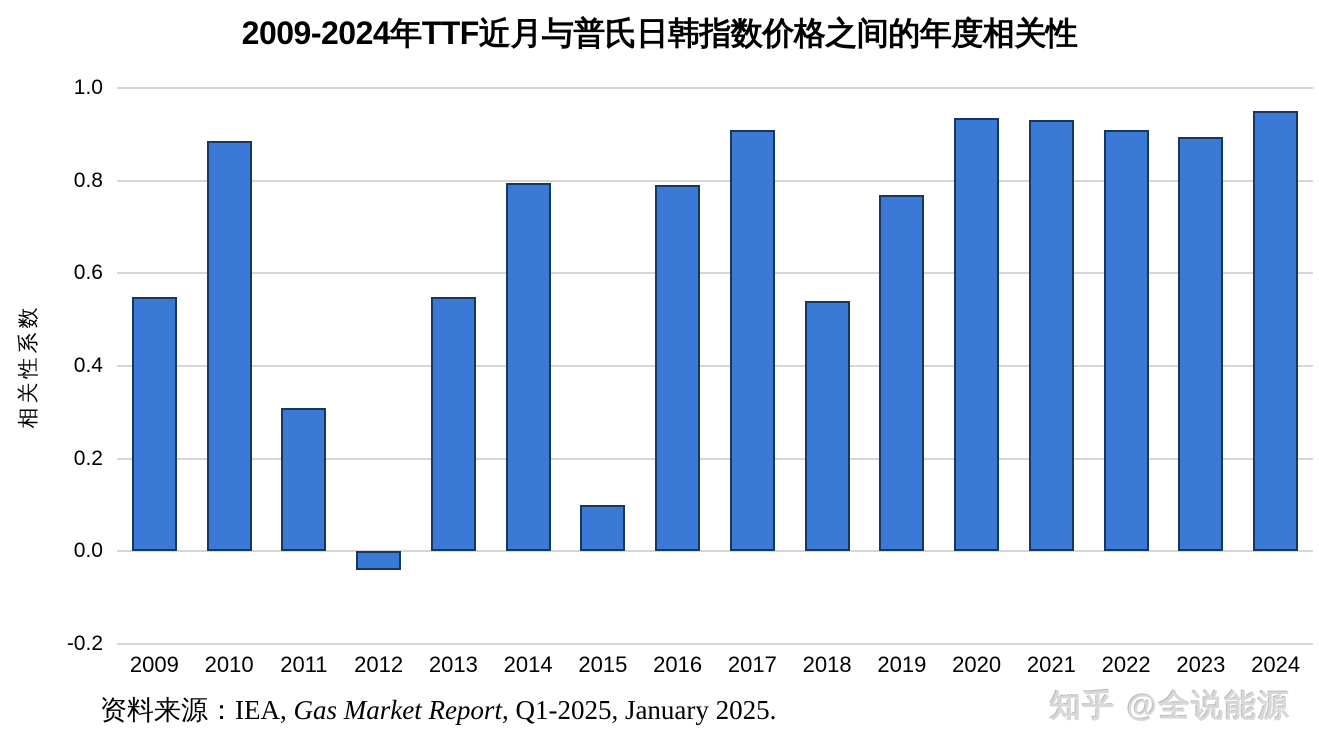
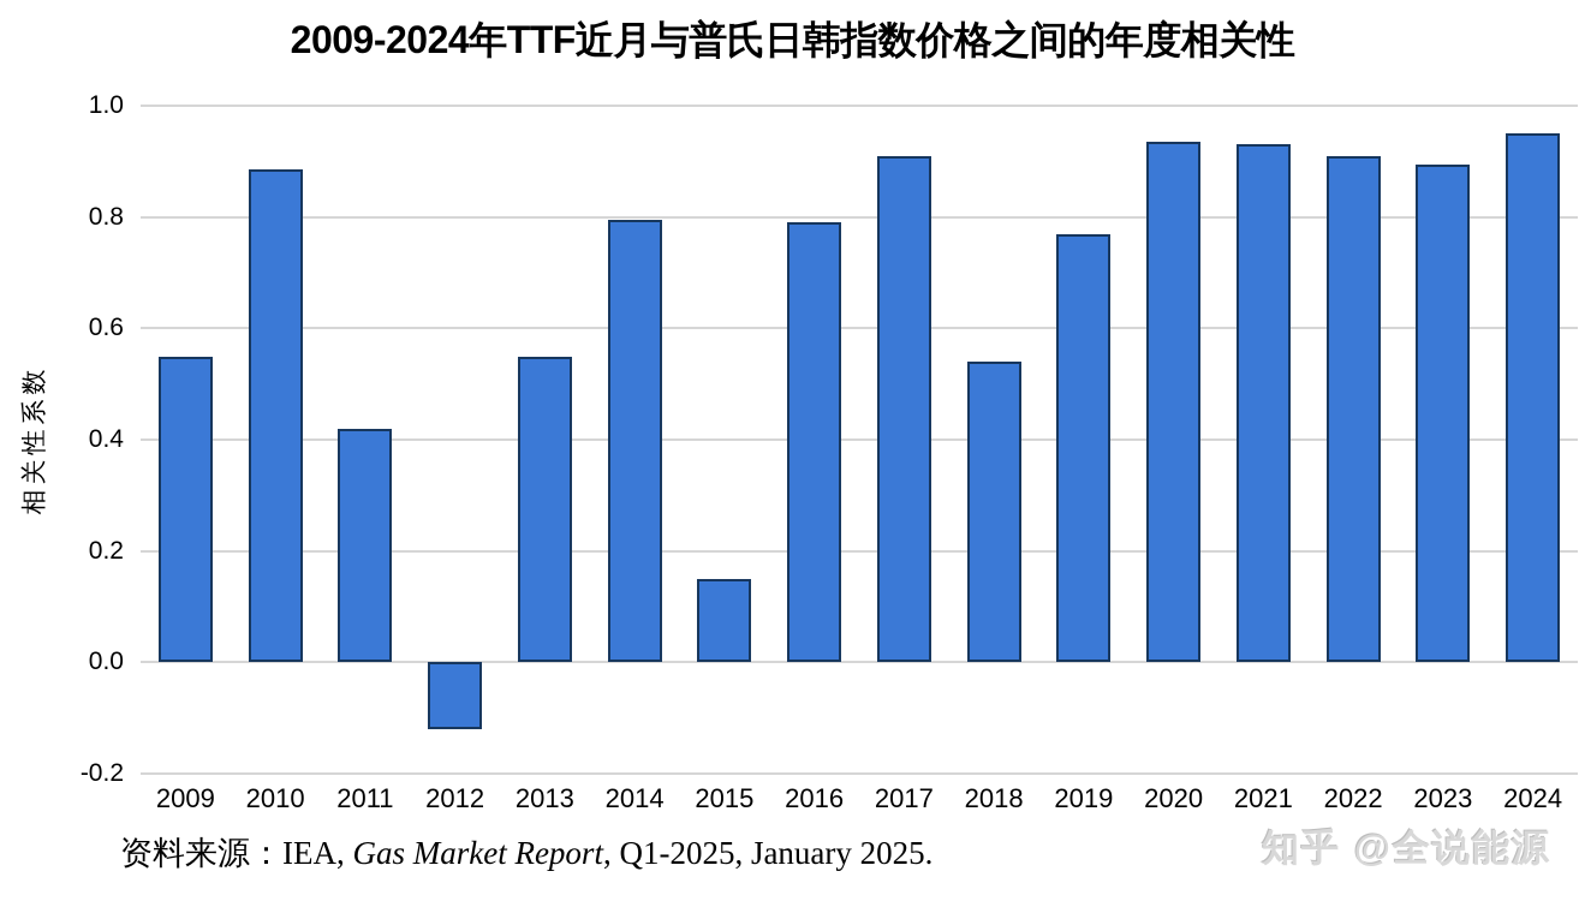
2011: 0.31 -> 0.42
2012: -0.04 -> -0.12
2015: 0.10 -> 0.15
